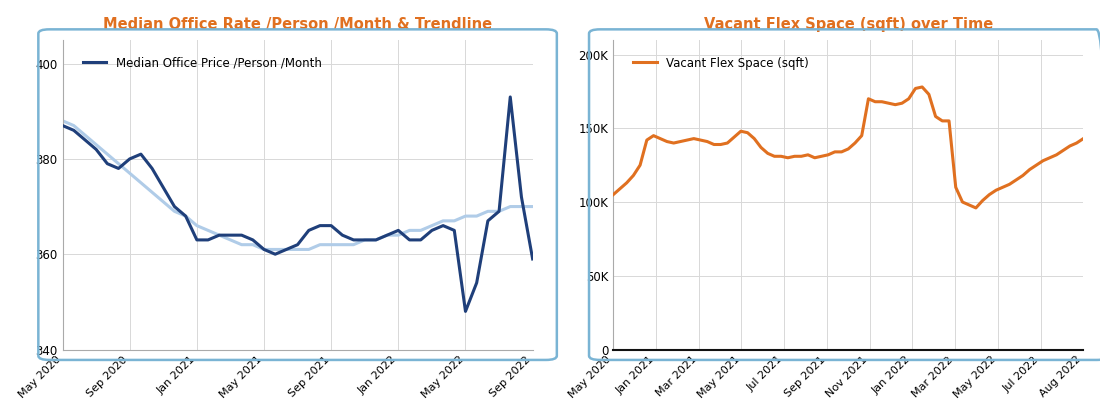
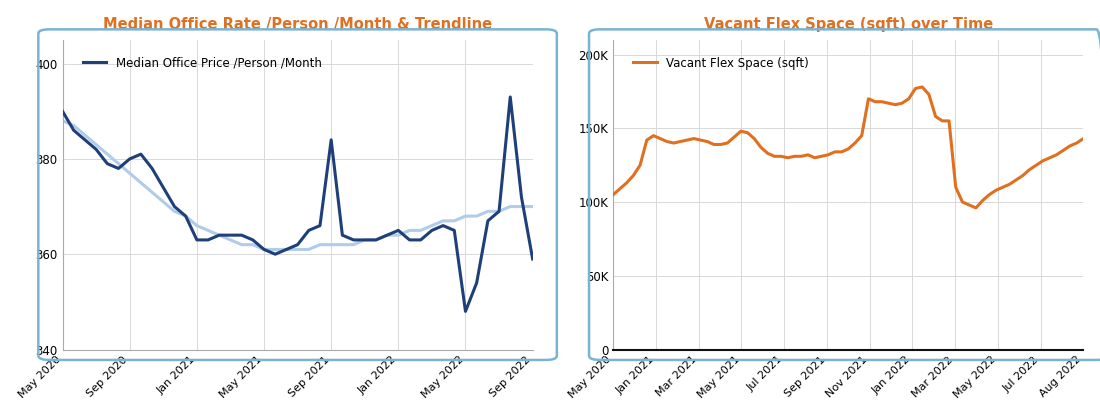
Median Office Rate /Person /Month & Trendline/Median Office Price /Person /Month/May 2020: 387 -> 390
Median Office Rate /Person /Month & Trendline/Median Office Price /Person /Month/Sep 2021: 366 -> 384
